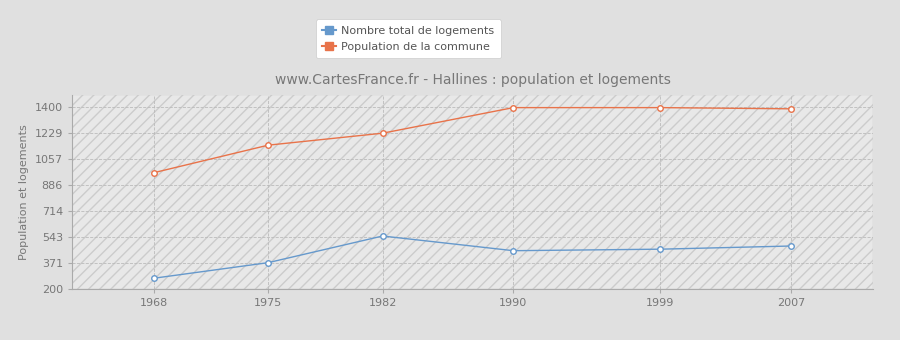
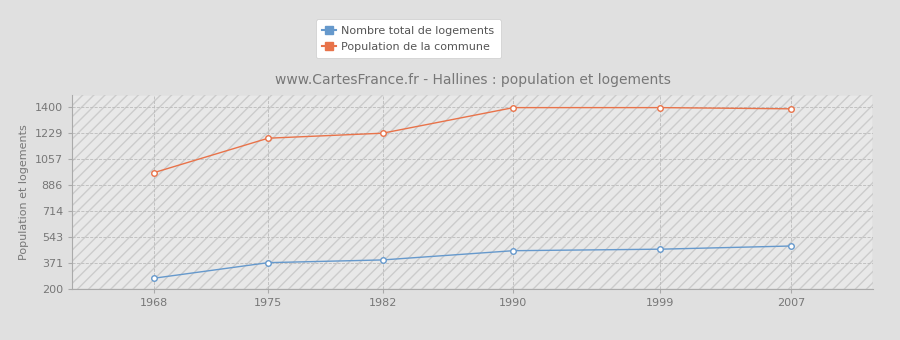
Population de la commune/1975: 1150 -> 1200
Nombre total de logements/1982: 550 -> 390
